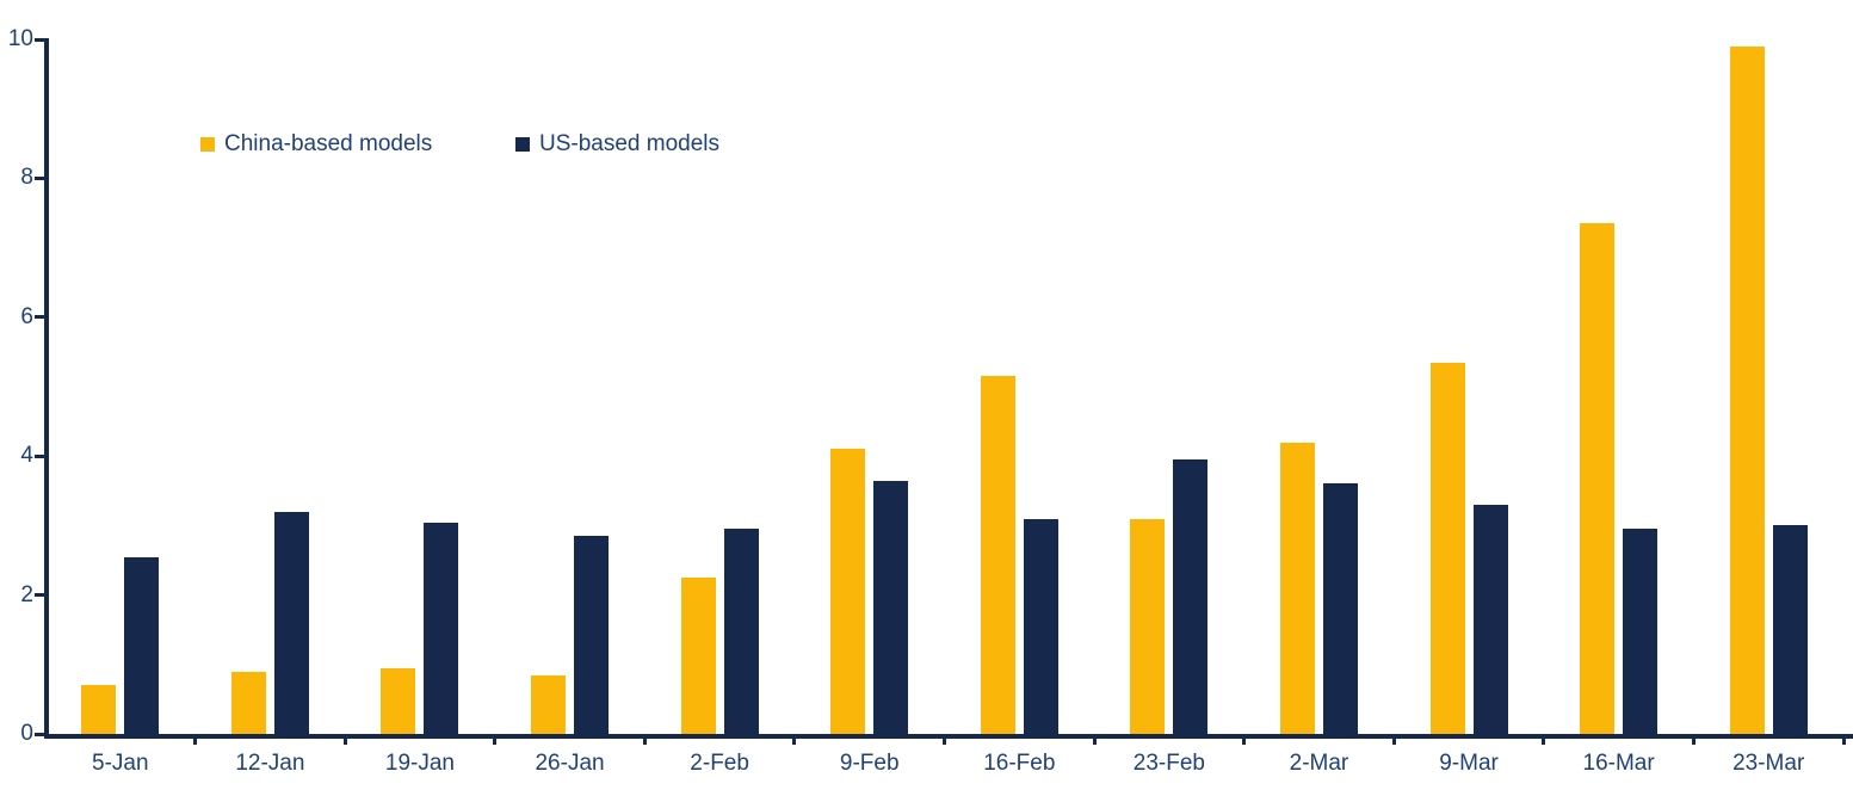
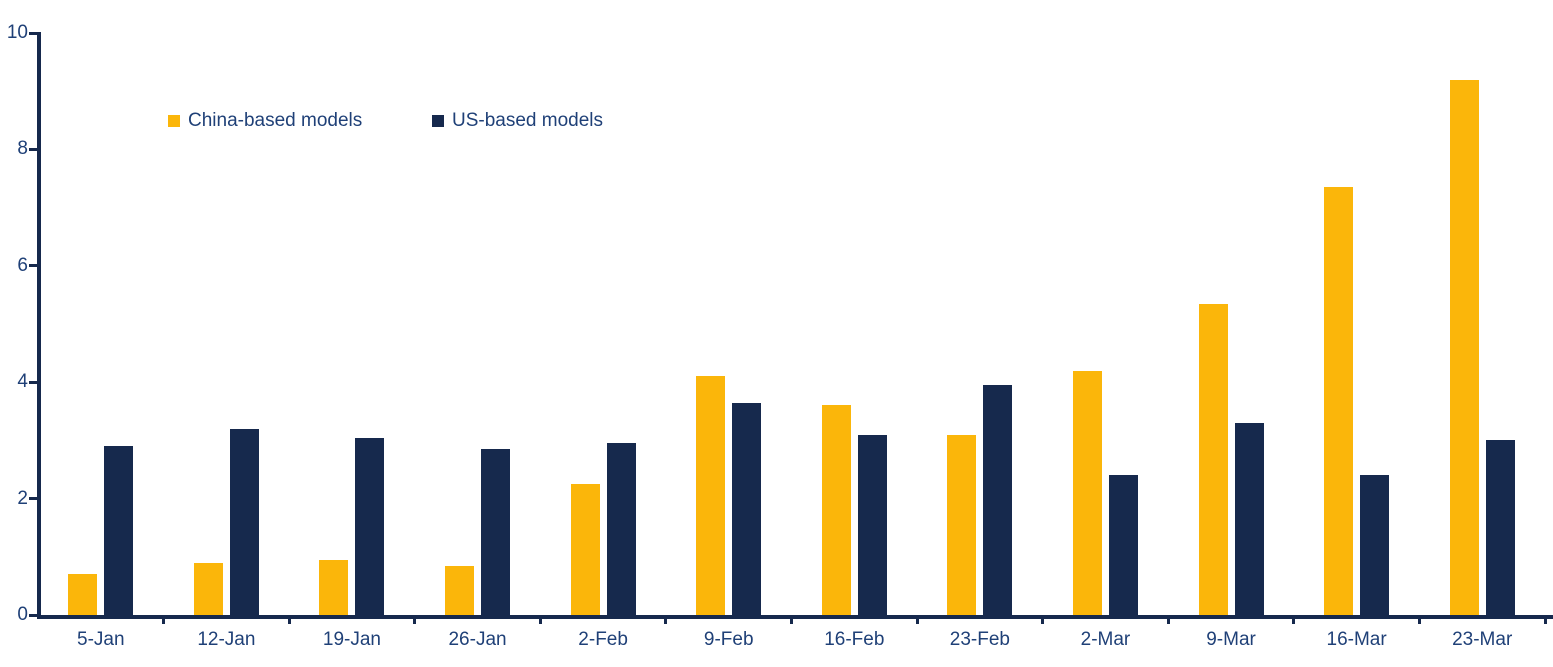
US-based models/5-Jan: 2.5 -> 2.9
China-based models/16-Feb: 5.2 -> 3.6
US-based models/2-Mar: 3.6 -> 2.4
US-based models/16-Mar: 3.0 -> 2.4
China-based models/23-Mar: 9.9 -> 9.2
